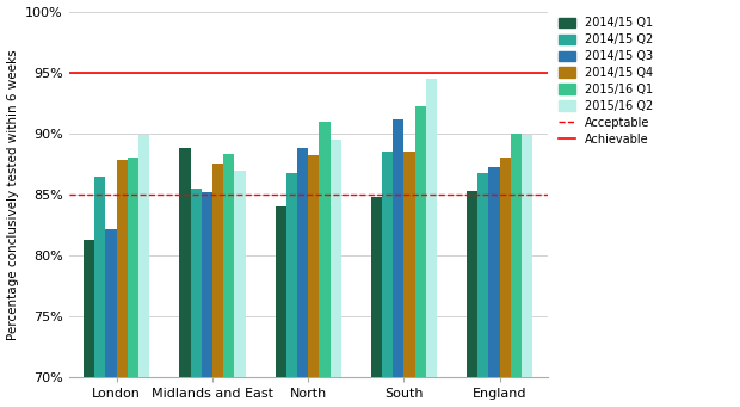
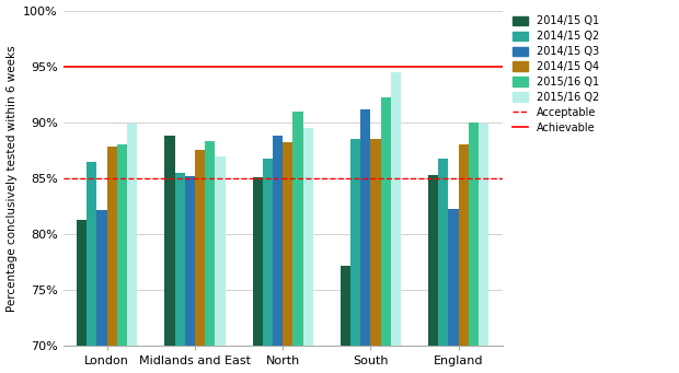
2014/15 Q1/North: 84.0% -> 85.1%
2014/15 Q1/South: 84.8% -> 77.2%
2014/15 Q3/England: 87.2% -> 82.3%
